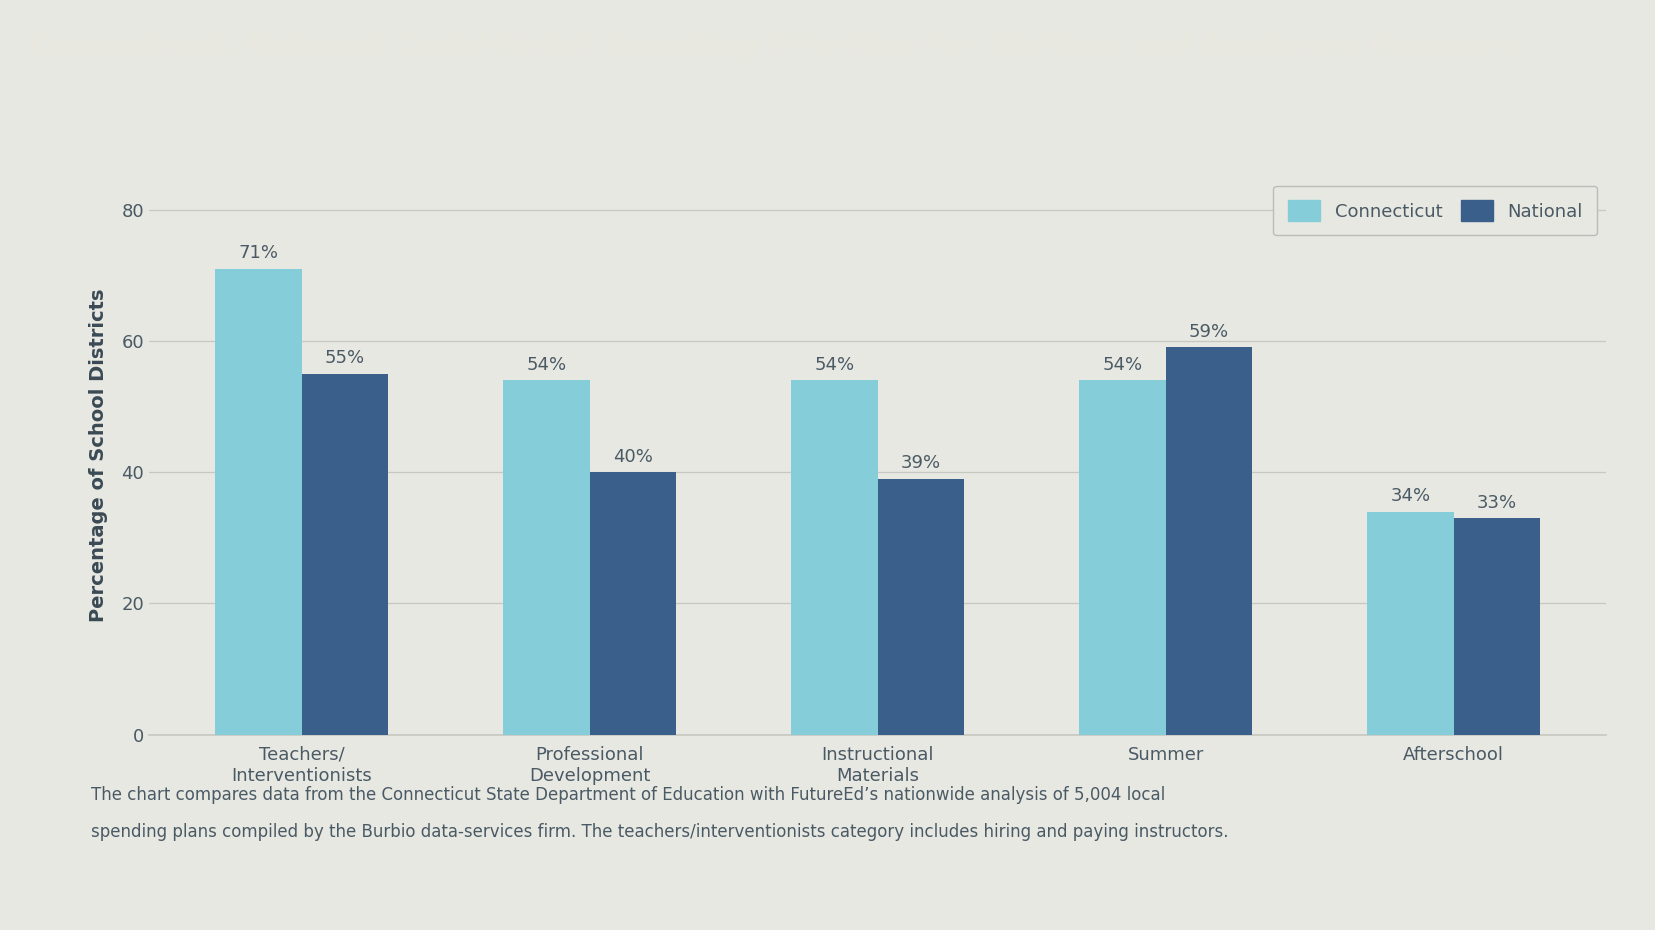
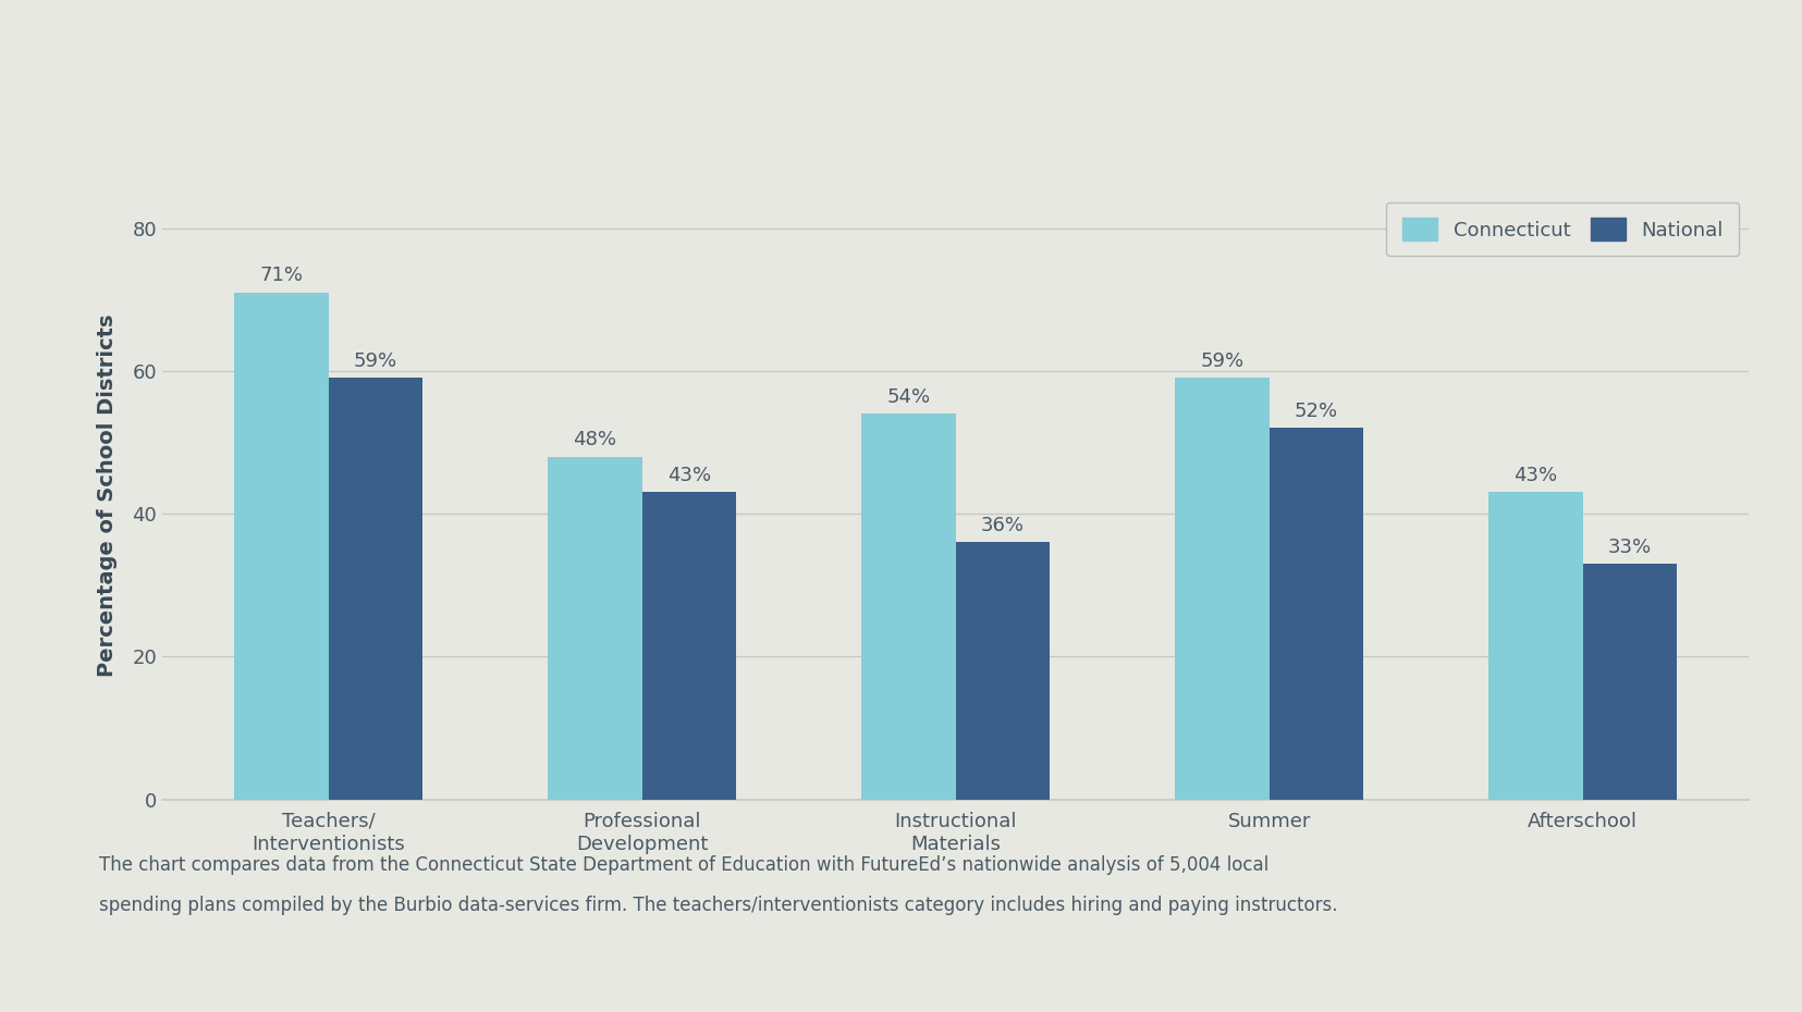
National/Teachers/ Interventionists: 55% -> 59%
Connecticut/Professional Development: 54% -> 48%
National/Professional Development: 40% -> 43%
National/Instructional Materials: 39% -> 36%
Connecticut/Summer: 54% -> 59%
National/Summer: 59% -> 52%
Connecticut/Afterschool: 34% -> 43%
